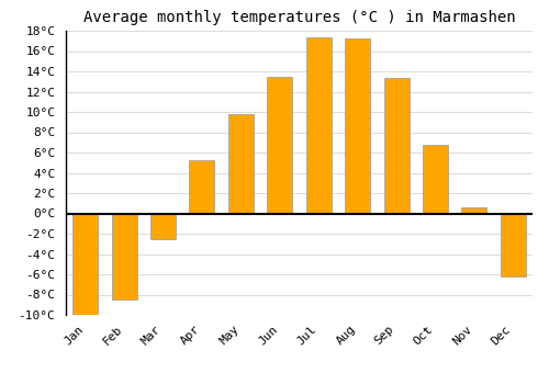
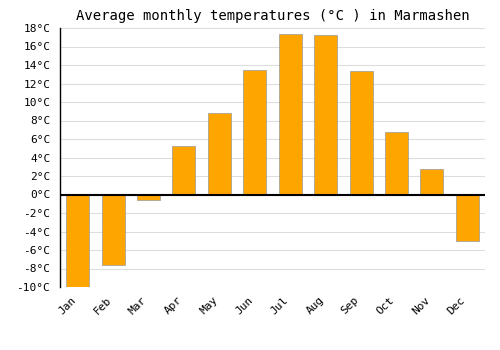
Feb: -8.5°C -> -7.6°C
Mar: -2.5°C -> -0.6°C
May: 9.8°C -> 8.8°C
Nov: 0.6°C -> 2.8°C
Dec: -6.2°C -> -5.0°C
